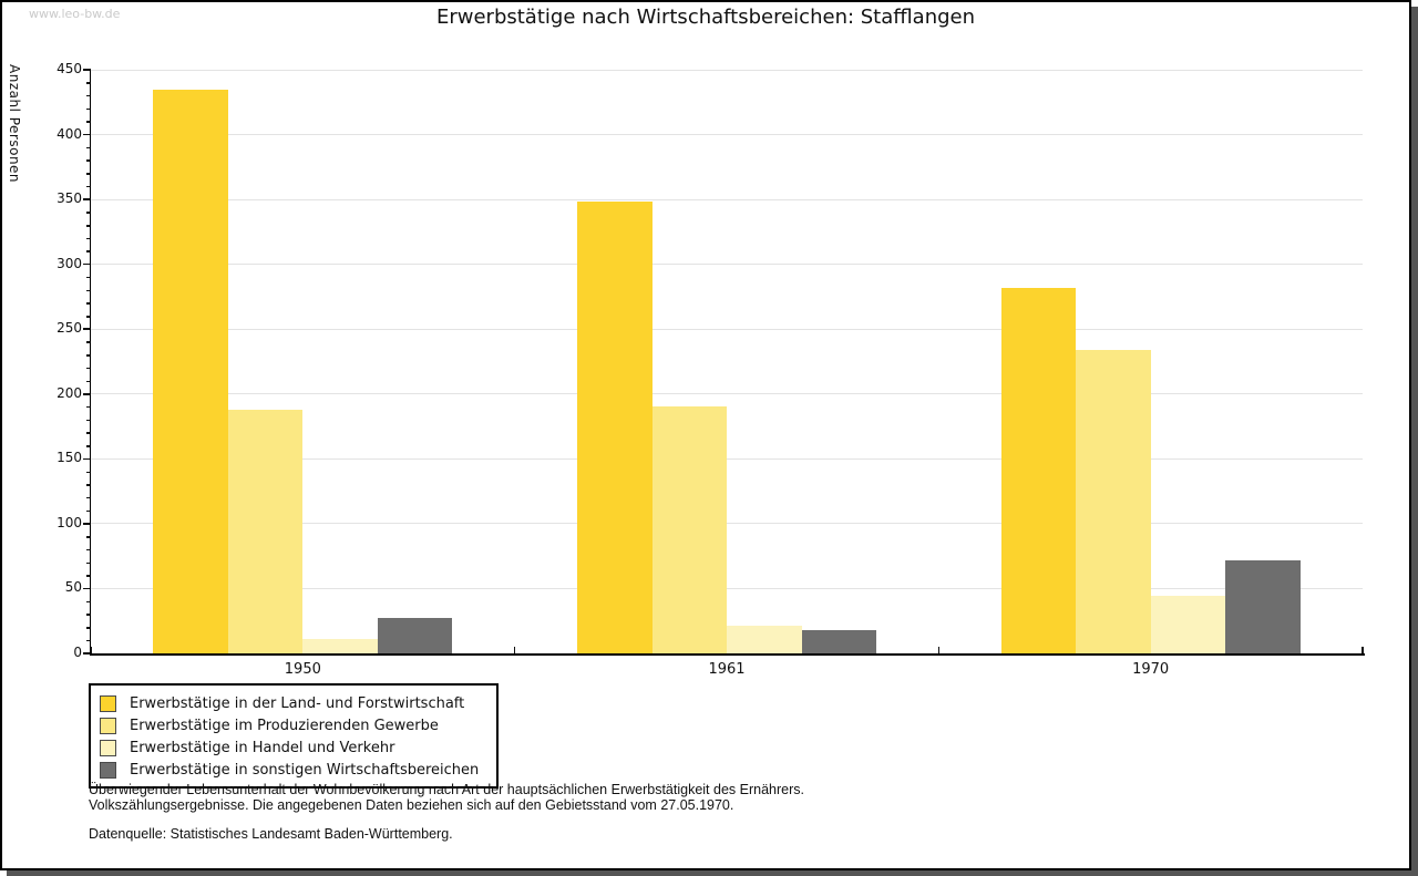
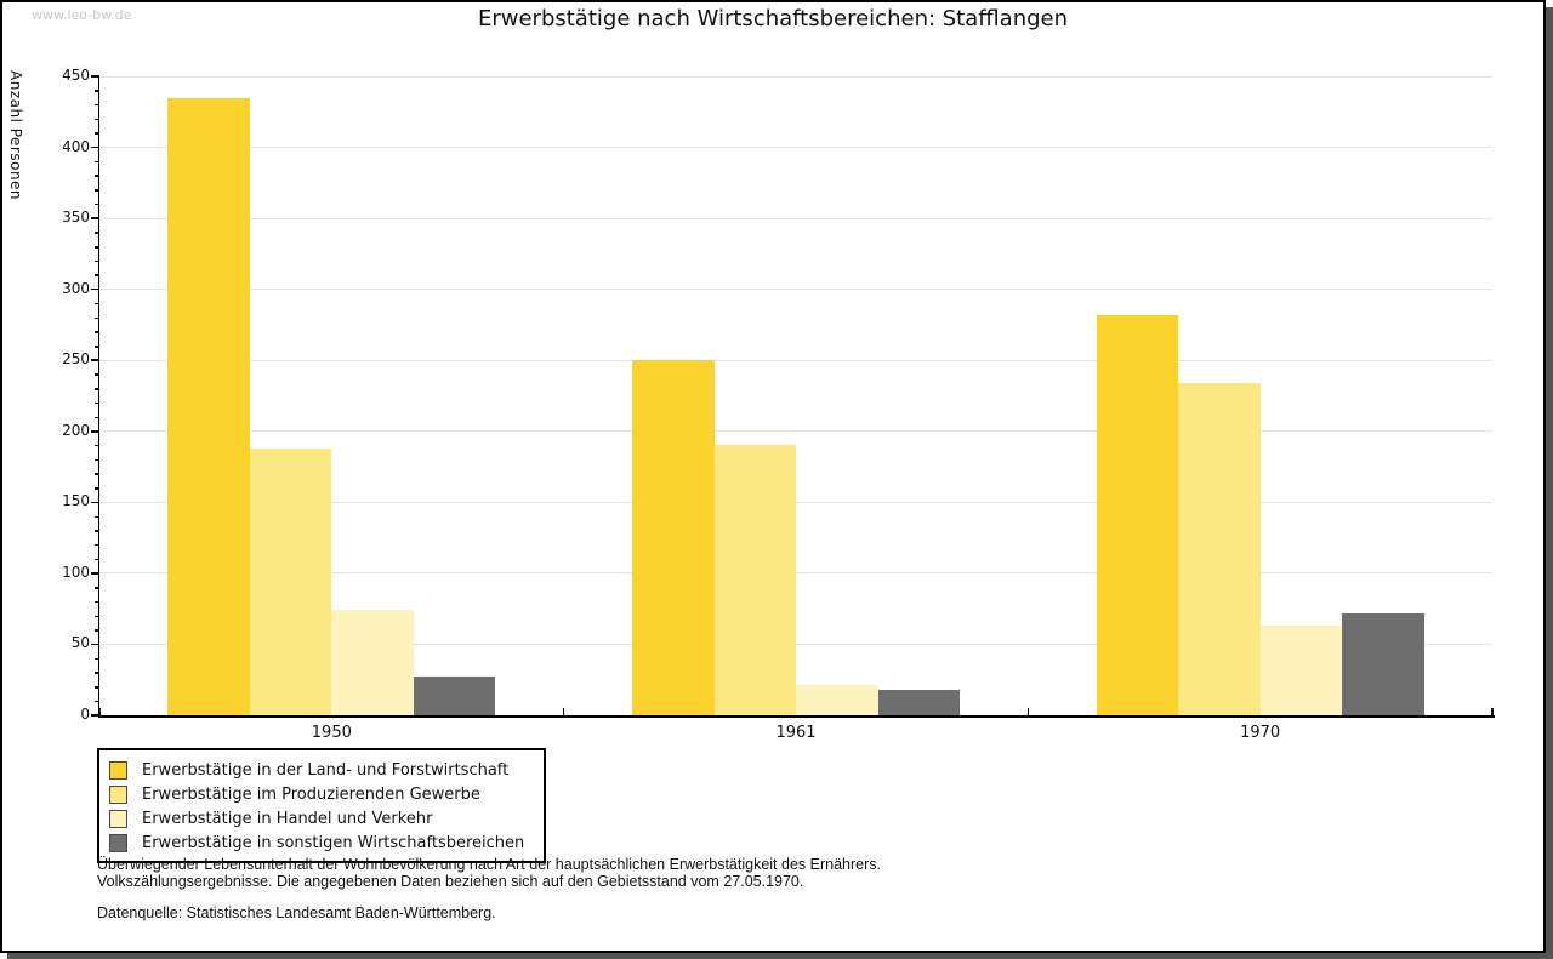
Erwerbstätige in Handel und Verkehr/1950: 11 -> 74
Erwerbstätige in der Land- und Forstwirtschaft/1961: 348 -> 250
Erwerbstätige in Handel und Verkehr/1970: 44 -> 63
